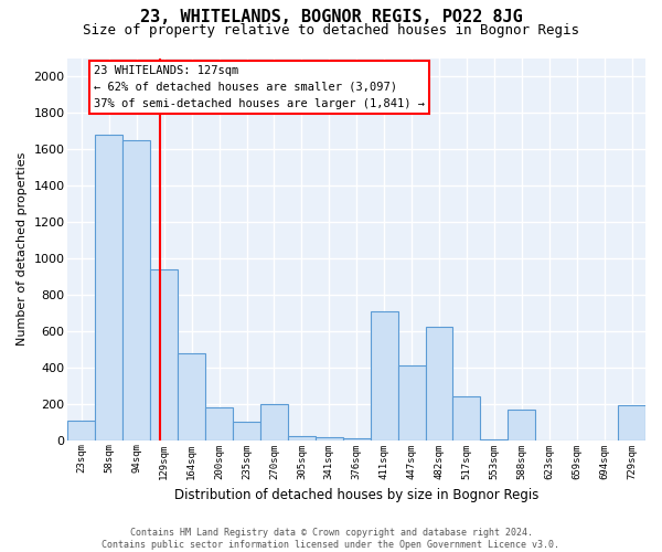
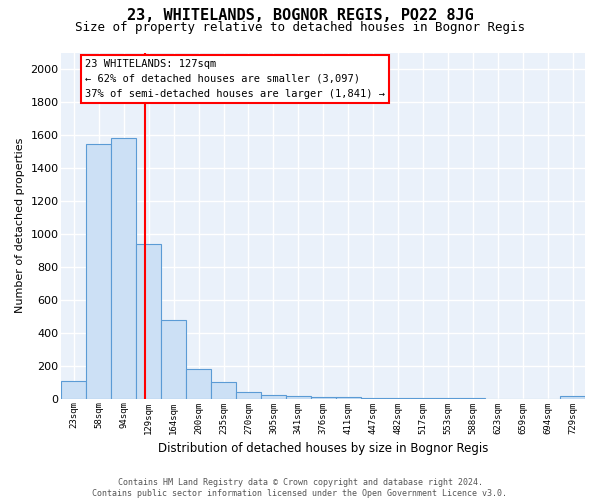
58sqm: 1680 -> 1540
94sqm: 1650 -> 1580
270sqm: 200 -> 40
411sqm: 710 -> 10
447sqm: 410 -> 0
482sqm: 620 -> 0
517sqm: 240 -> 0
588sqm: 170 -> 0
729sqm: 190 -> 20
